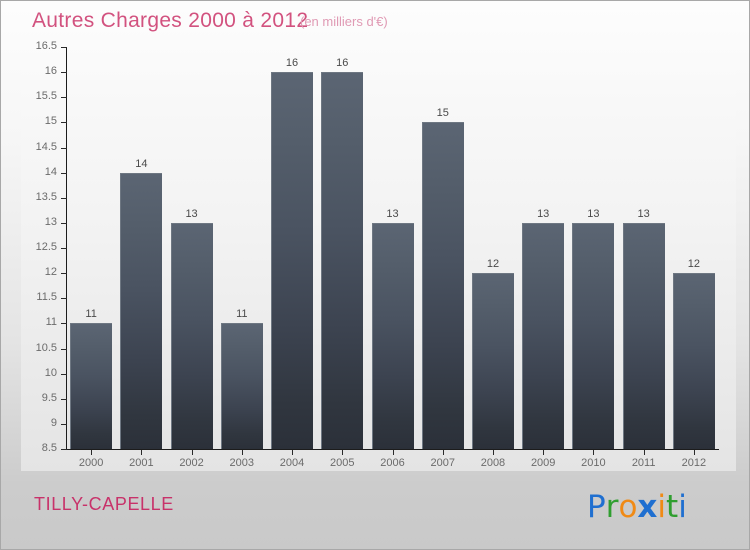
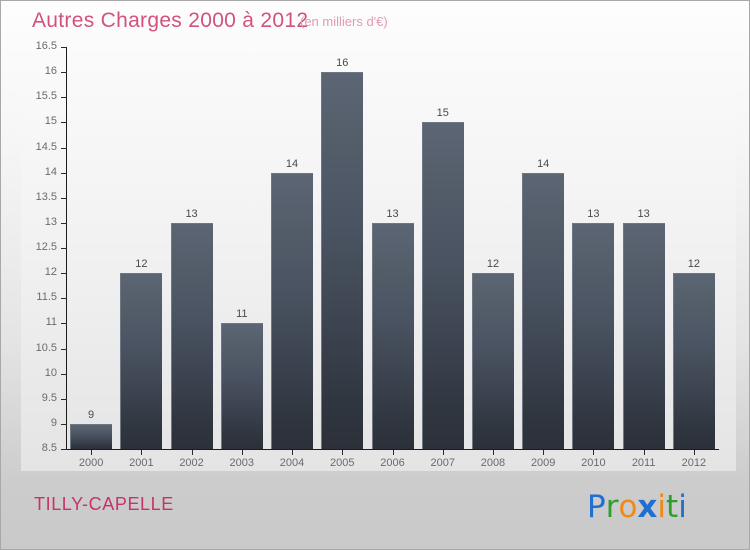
2000: 11 -> 9
2001: 14 -> 12
2004: 16 -> 14
2009: 13 -> 14
